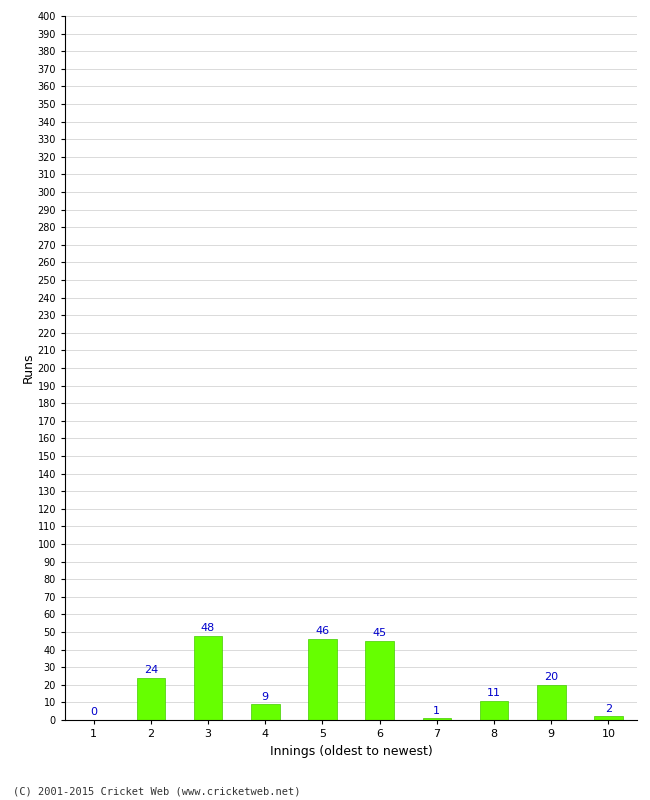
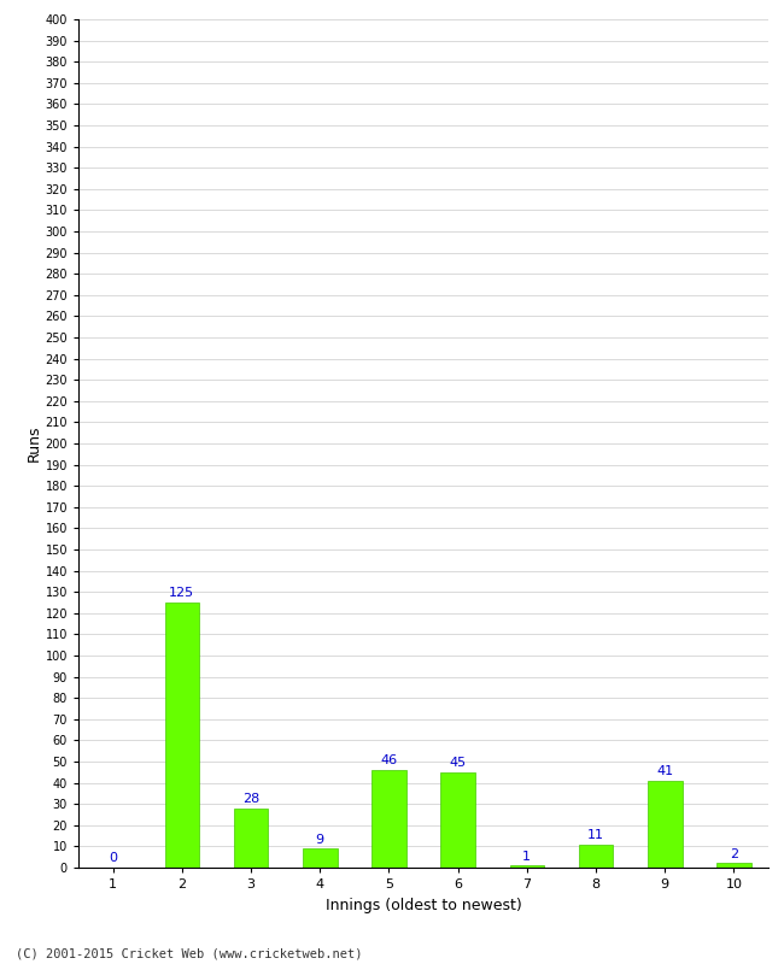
2: 24 -> 125
3: 48 -> 28
9: 20 -> 41
